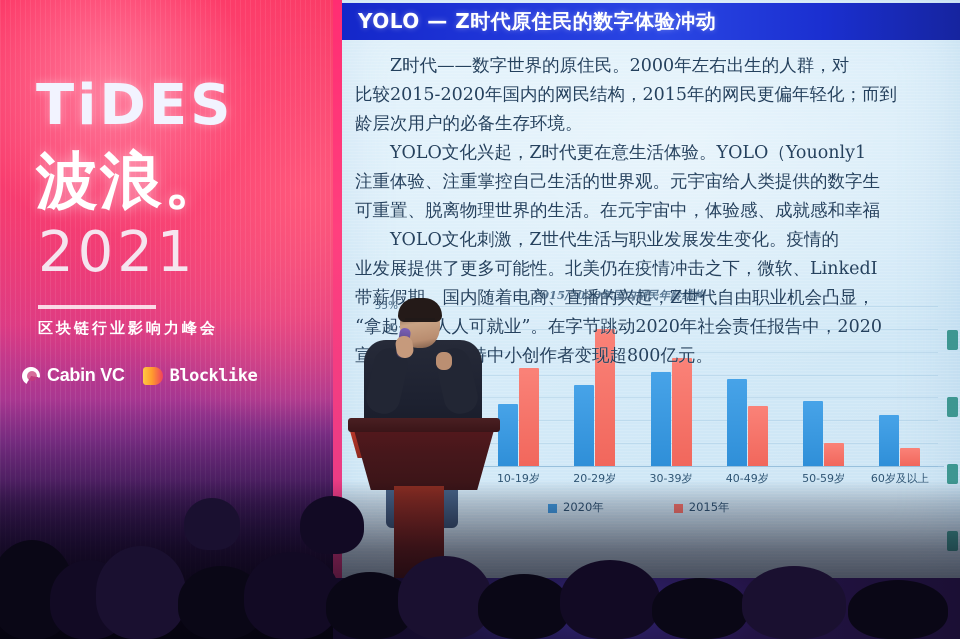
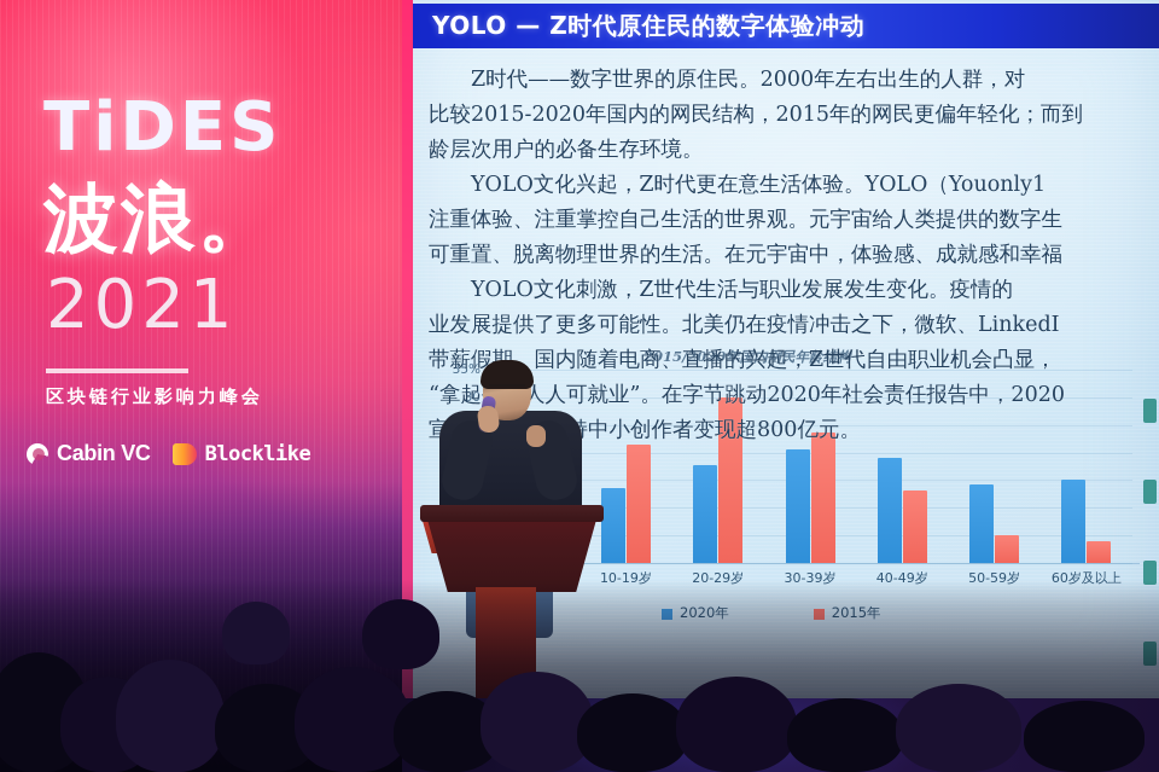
2020年/60岁及以上: 11% -> 15%
